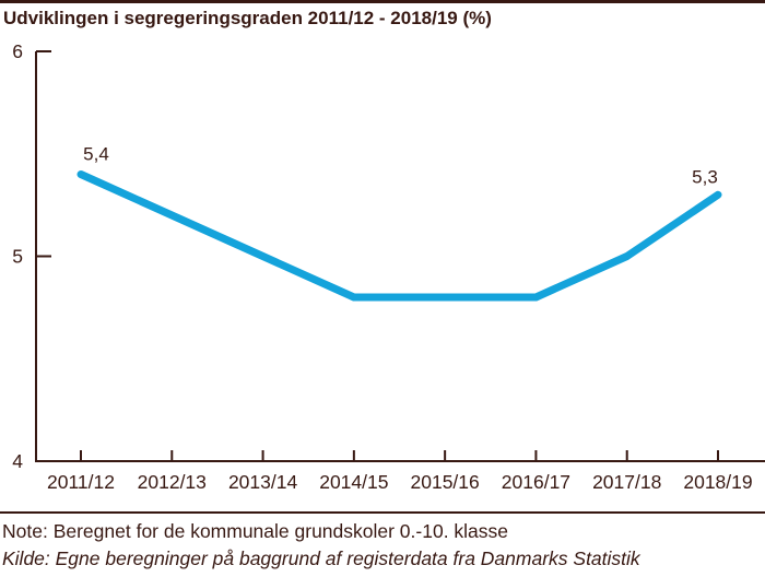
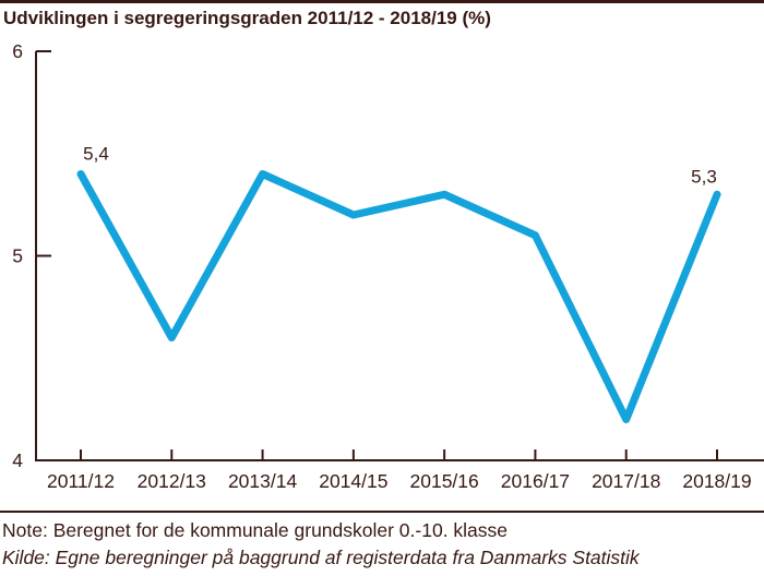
2012/13: 5.2 -> 4.6
2013/14: 5.0 -> 5.4
2014/15: 4.8 -> 5.2
2015/16: 4.8 -> 5.3
2016/17: 4.8 -> 5.1
2017/18: 5.0 -> 4.2
